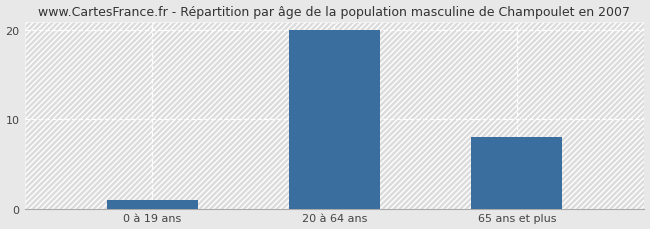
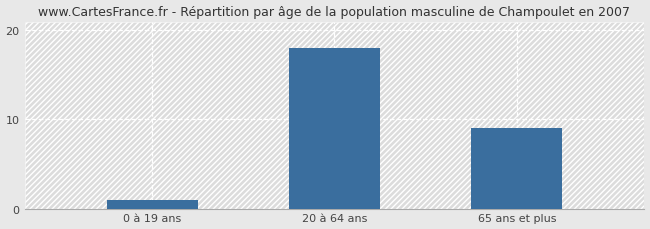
20 à 64 ans: 20 -> 18
65 ans et plus: 8 -> 9
